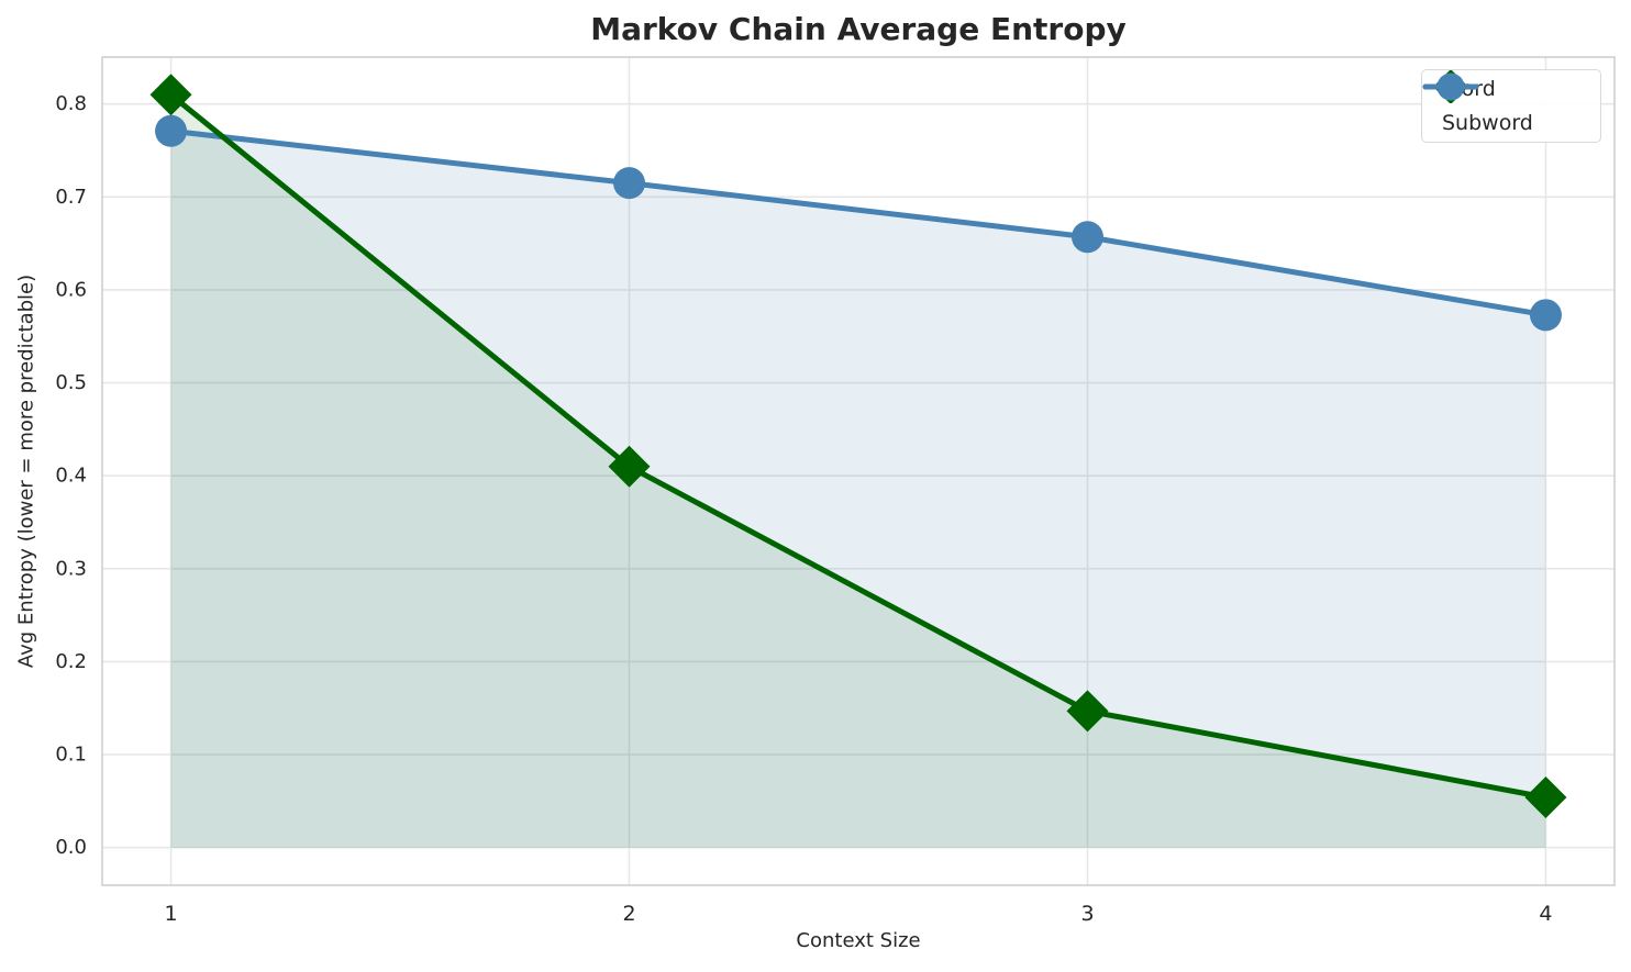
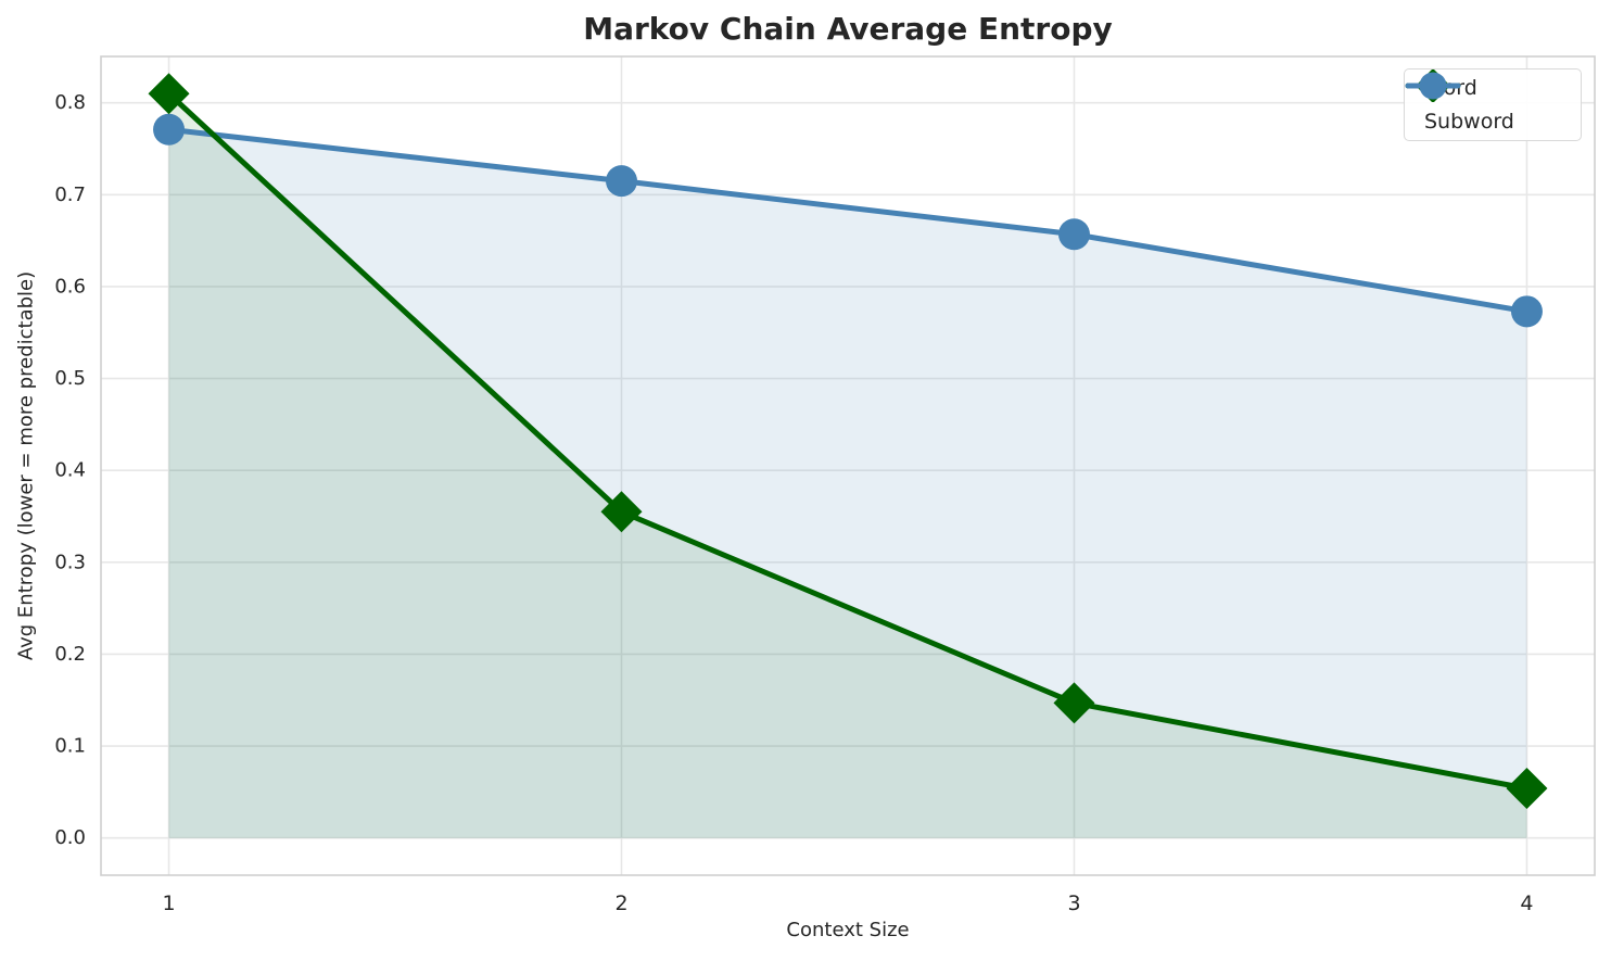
Word/2: 0.41 -> 0.35
